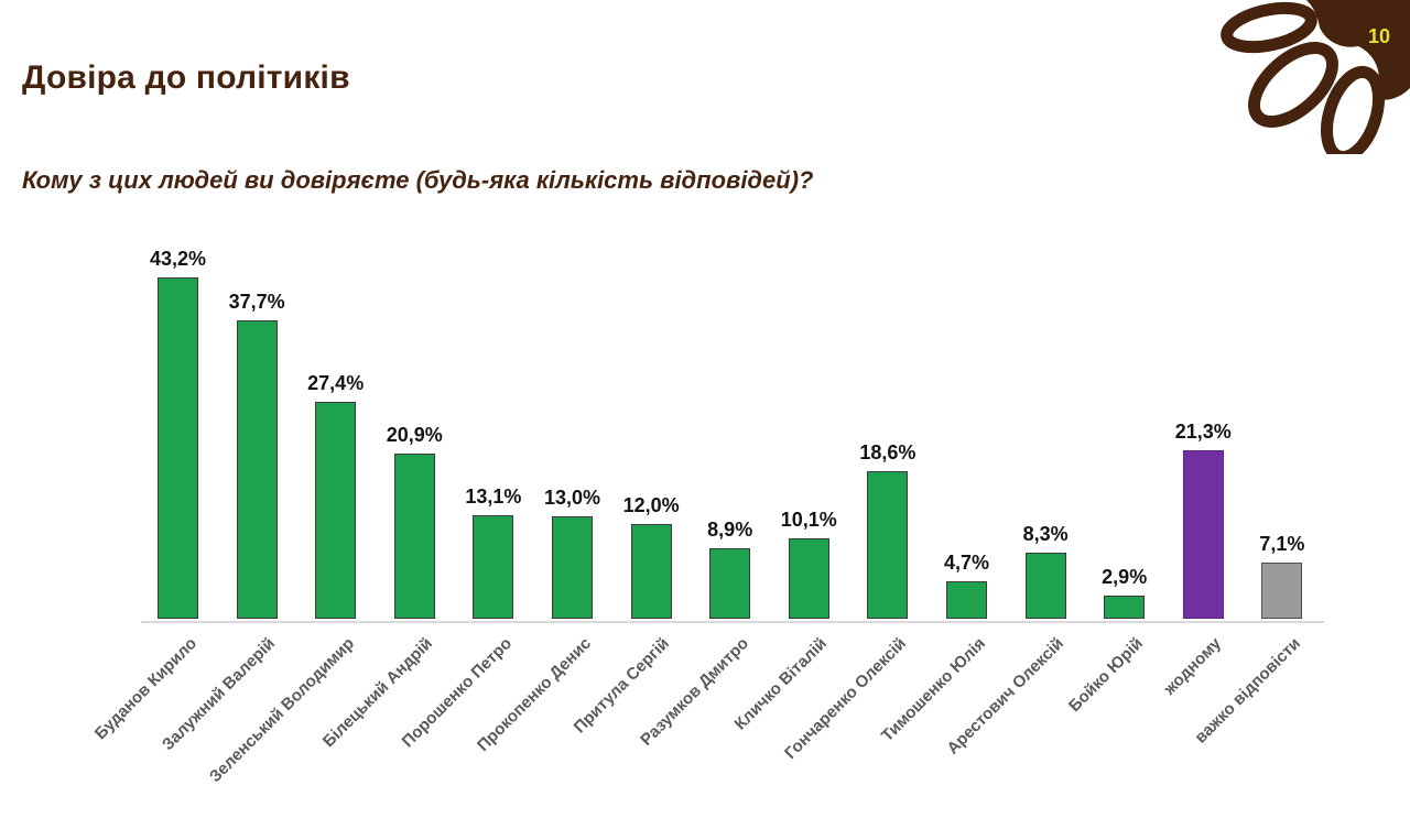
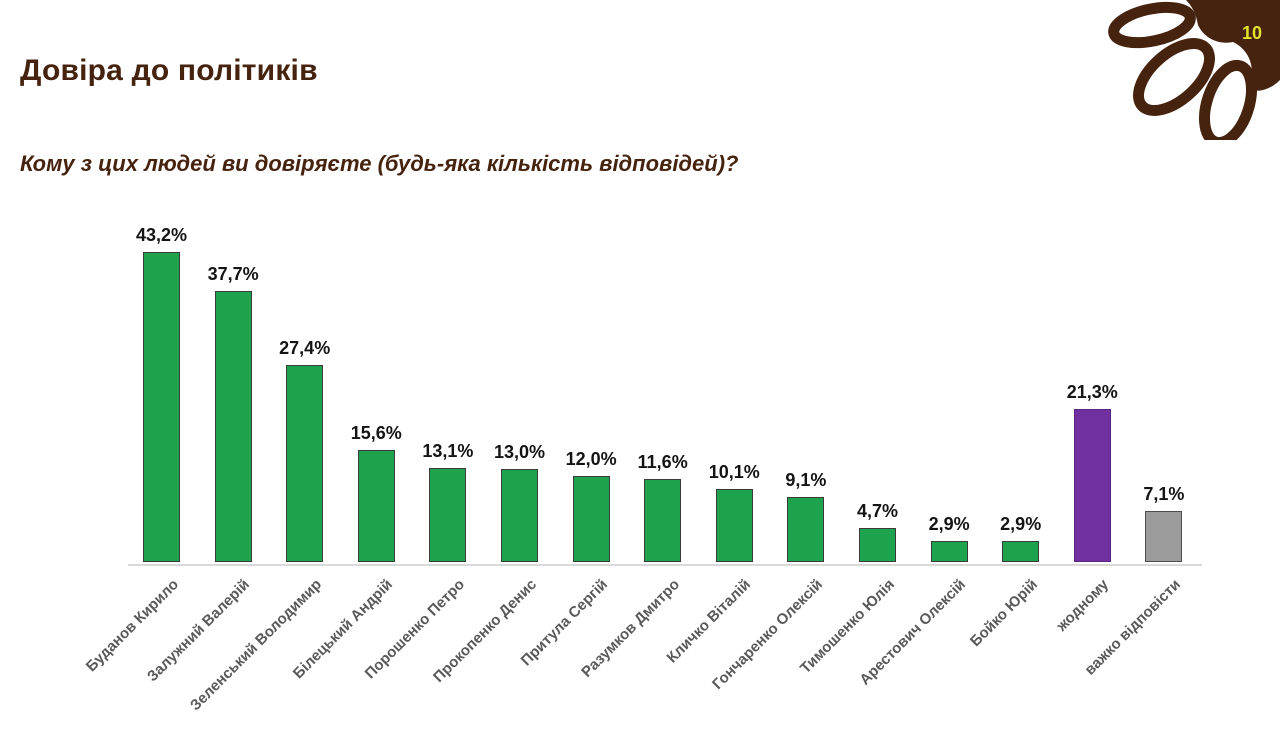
Білецький Андрій: 20,9% -> 15,6%
Разумков Дмитро: 8,9% -> 11,6%
Гончаренко Олексій: 18,6% -> 9,1%
Арестович Олексій: 8,3% -> 2,9%
